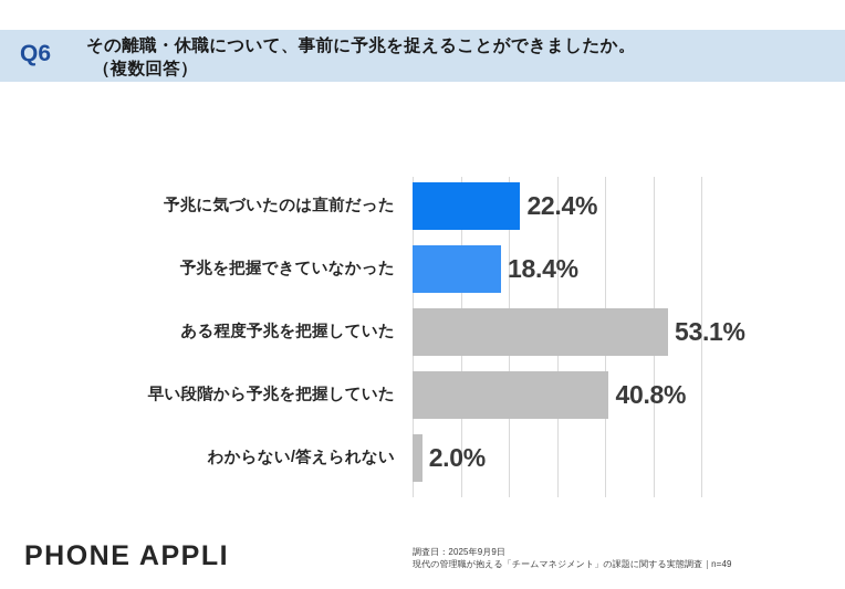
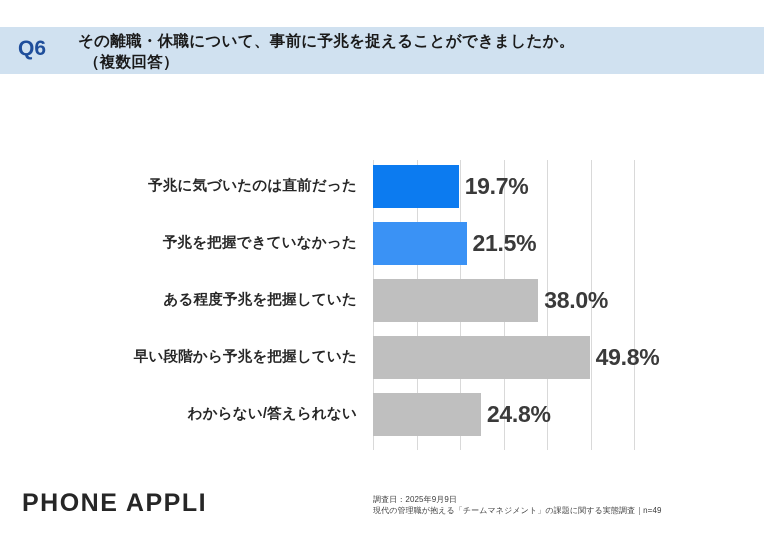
予兆に気づいたのは直前だった: 22.4% -> 19.7%
予兆を把握できていなかった: 18.4% -> 21.5%
ある程度予兆を把握していた: 53.1% -> 38.0%
早い段階から予兆を把握していた: 40.8% -> 49.8%
わからない/答えられない: 2.0% -> 24.8%
